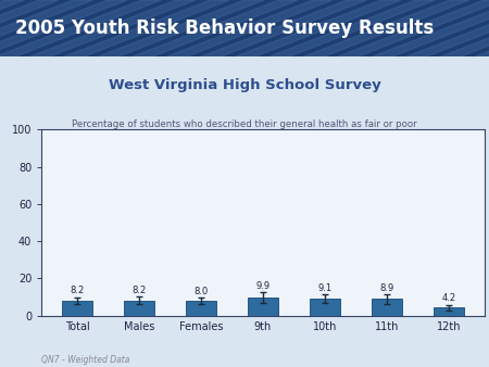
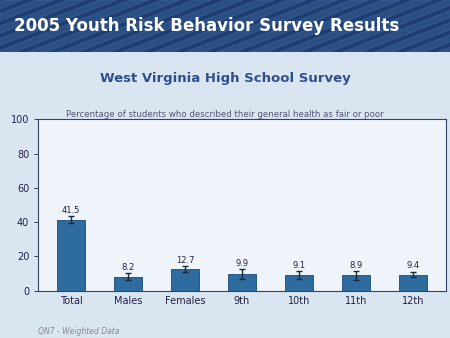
Total: 8.2 -> 41.5
Females: 8.0 -> 12.7
12th: 4.2 -> 9.4
